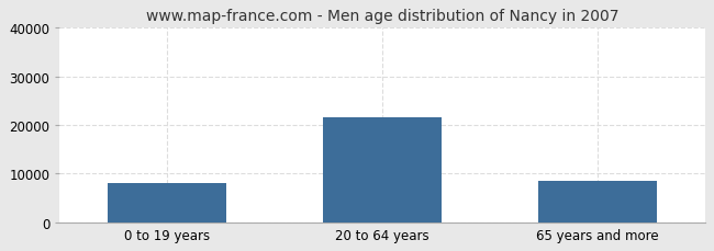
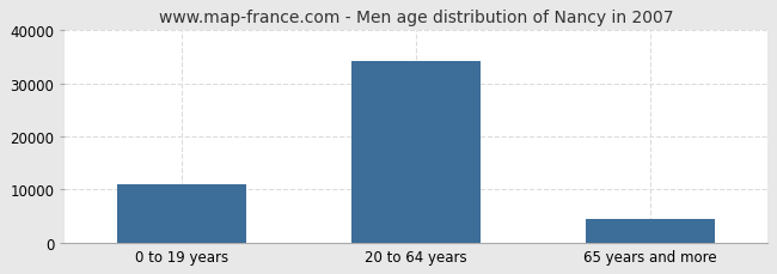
0 to 19 years: 8000 -> 11100
20 to 64 years: 21500 -> 34200
65 years and more: 8500 -> 4500
